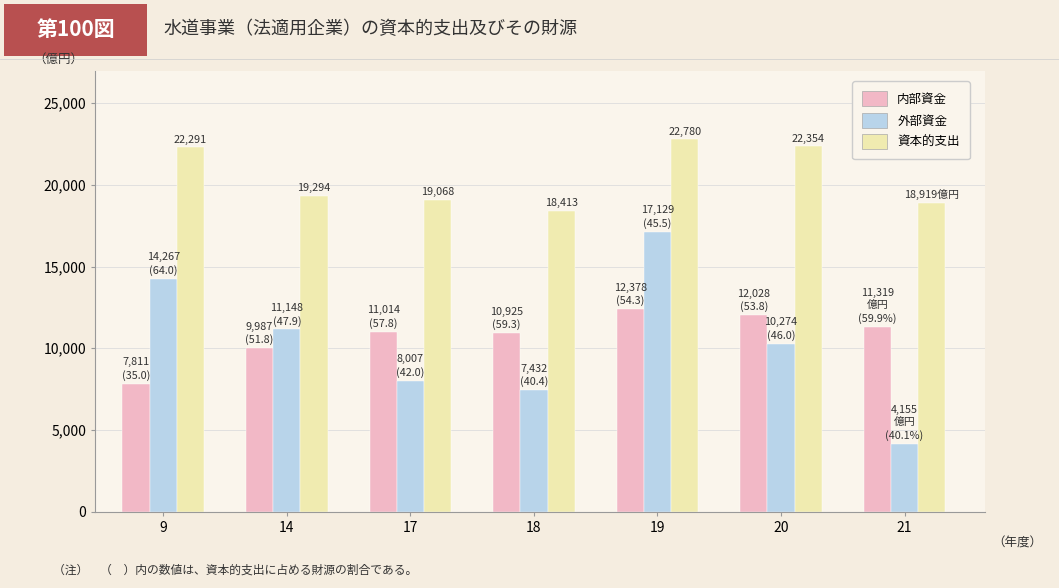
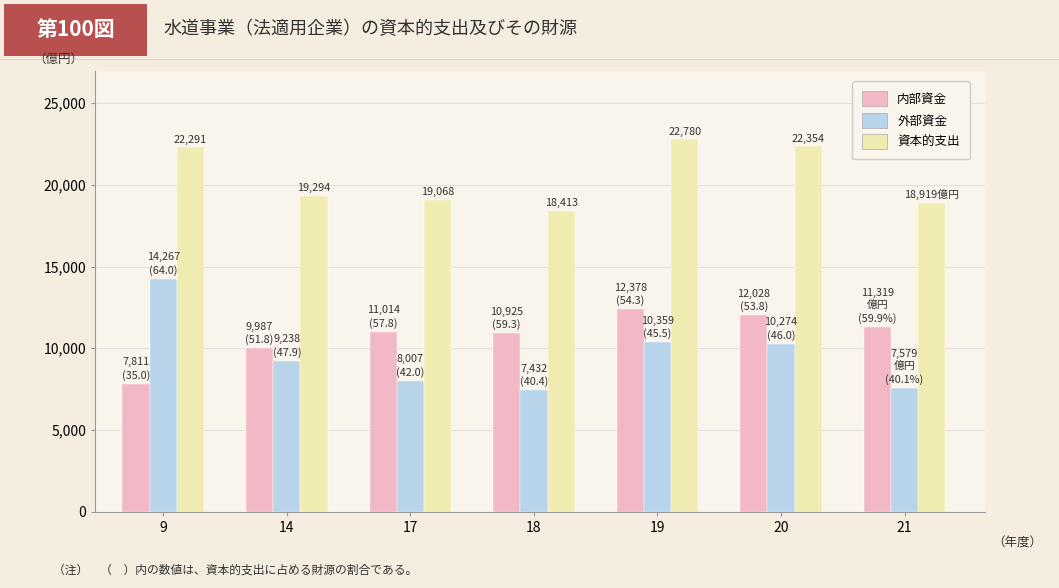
外部資金/14: 11,148 -> 9,238
外部資金/19: 17,129 -> 10,359
外部資金/21: 4,155 -> 7,579
